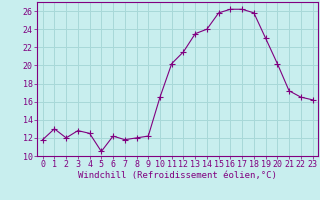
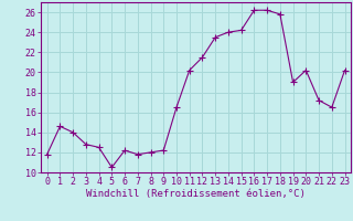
1: 13.0 -> 14.6
2: 12.0 -> 14.0
15: 25.8 -> 24.2
19: 23.0 -> 19.0
23: 16.2 -> 20.2
